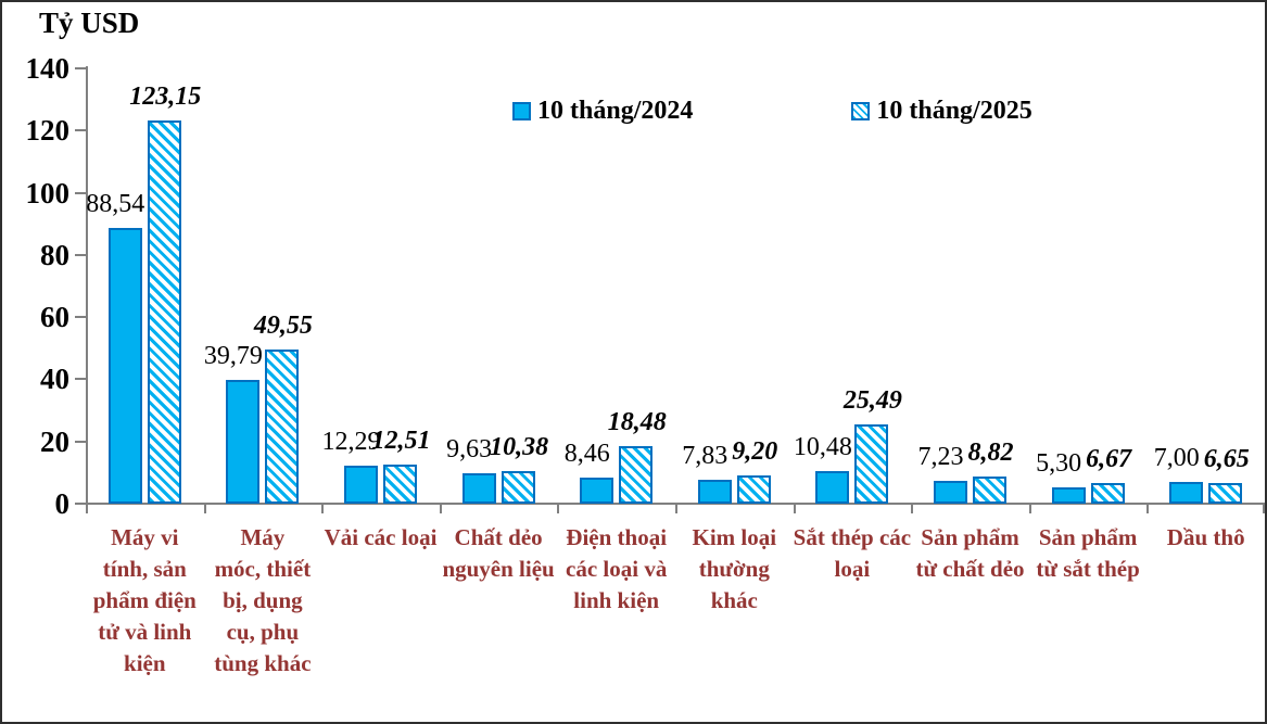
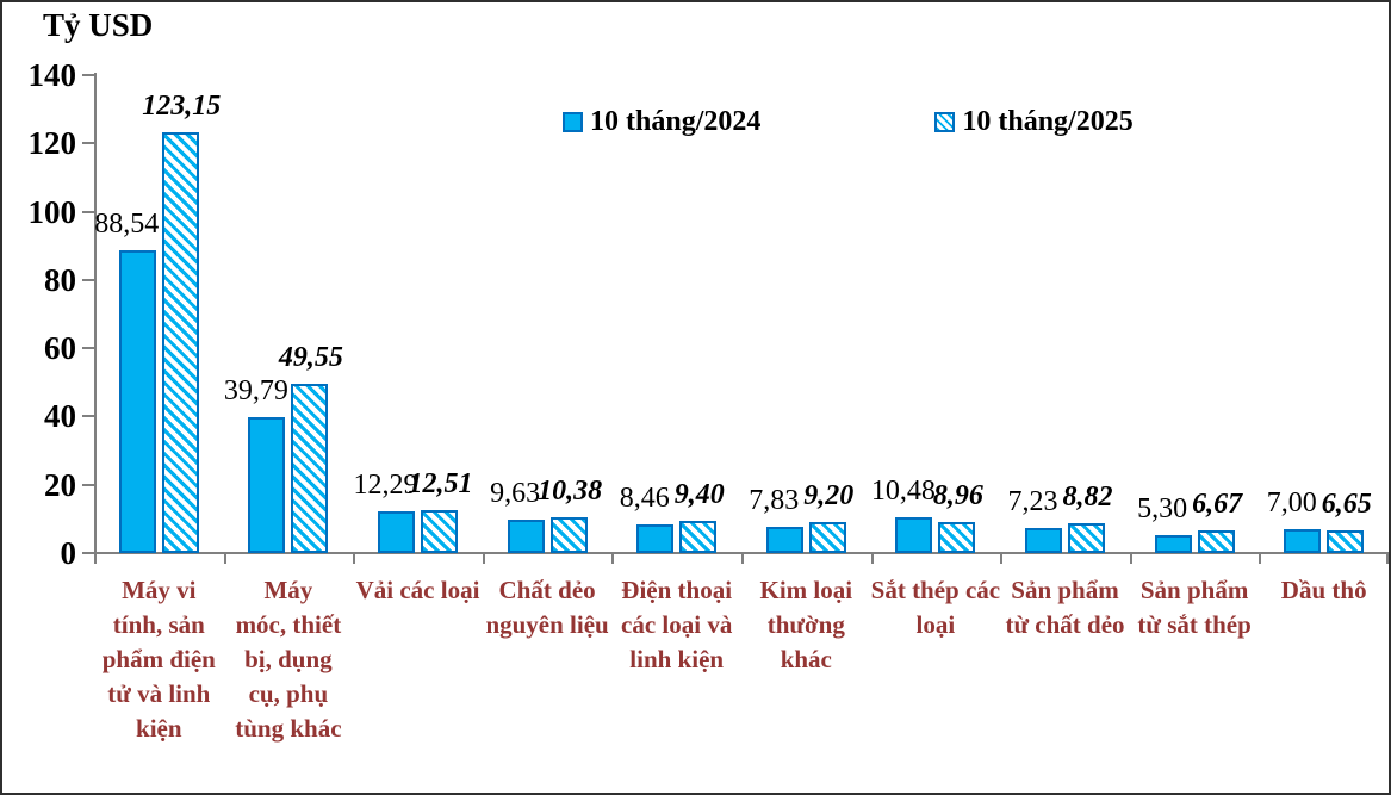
10 tháng/2025/Điện thoại các loại và linh kiện: 18,48 -> 9,40
10 tháng/2025/Sắt thép các loại: 25,49 -> 8,96
